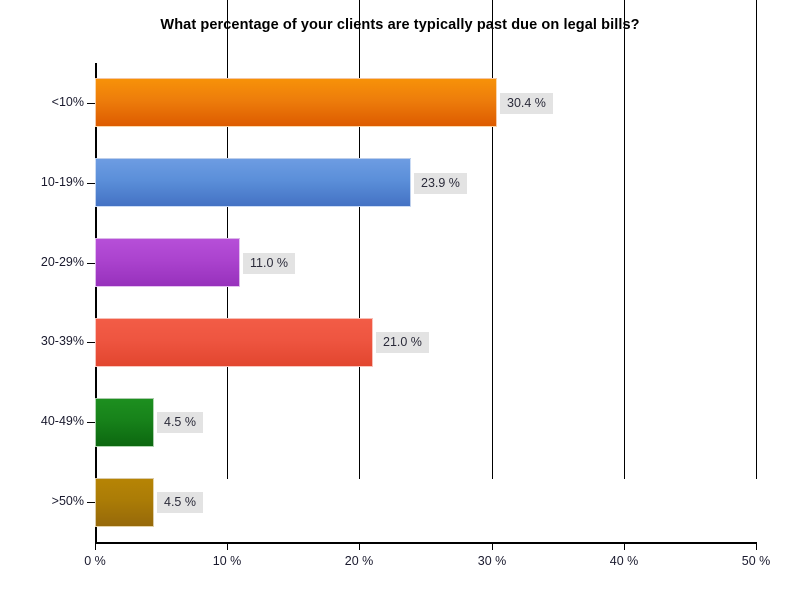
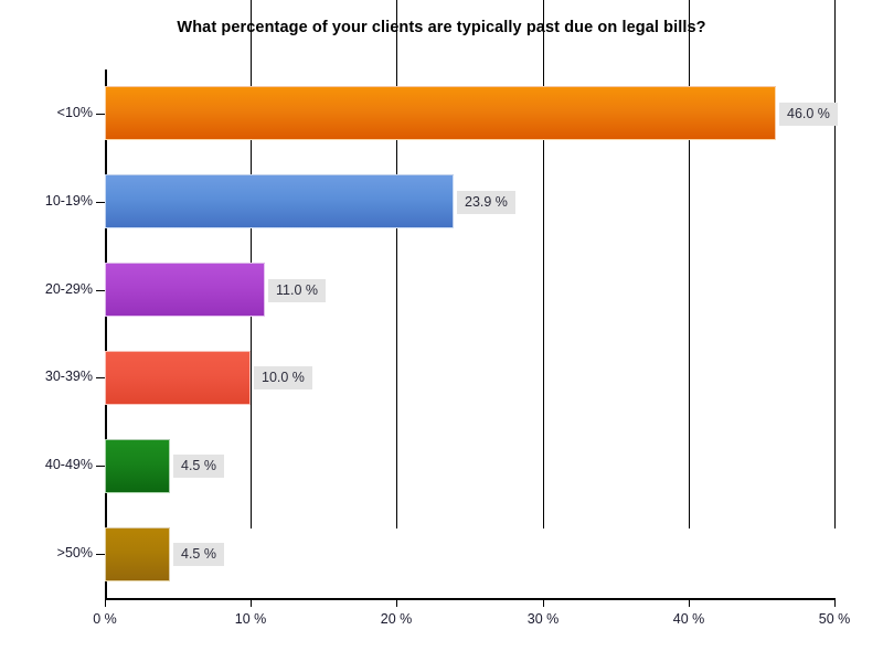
<10%: 30.4 -> 46.0
30-39%: 21.0 -> 10.0
